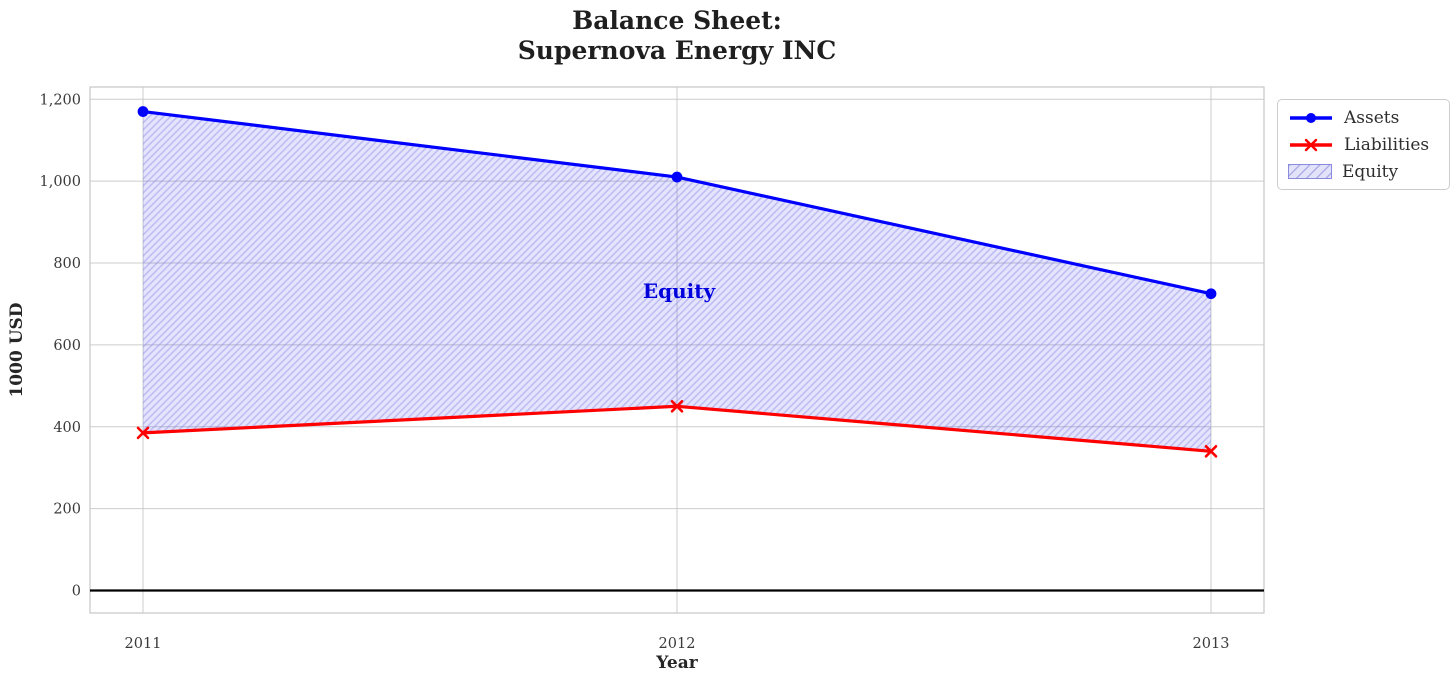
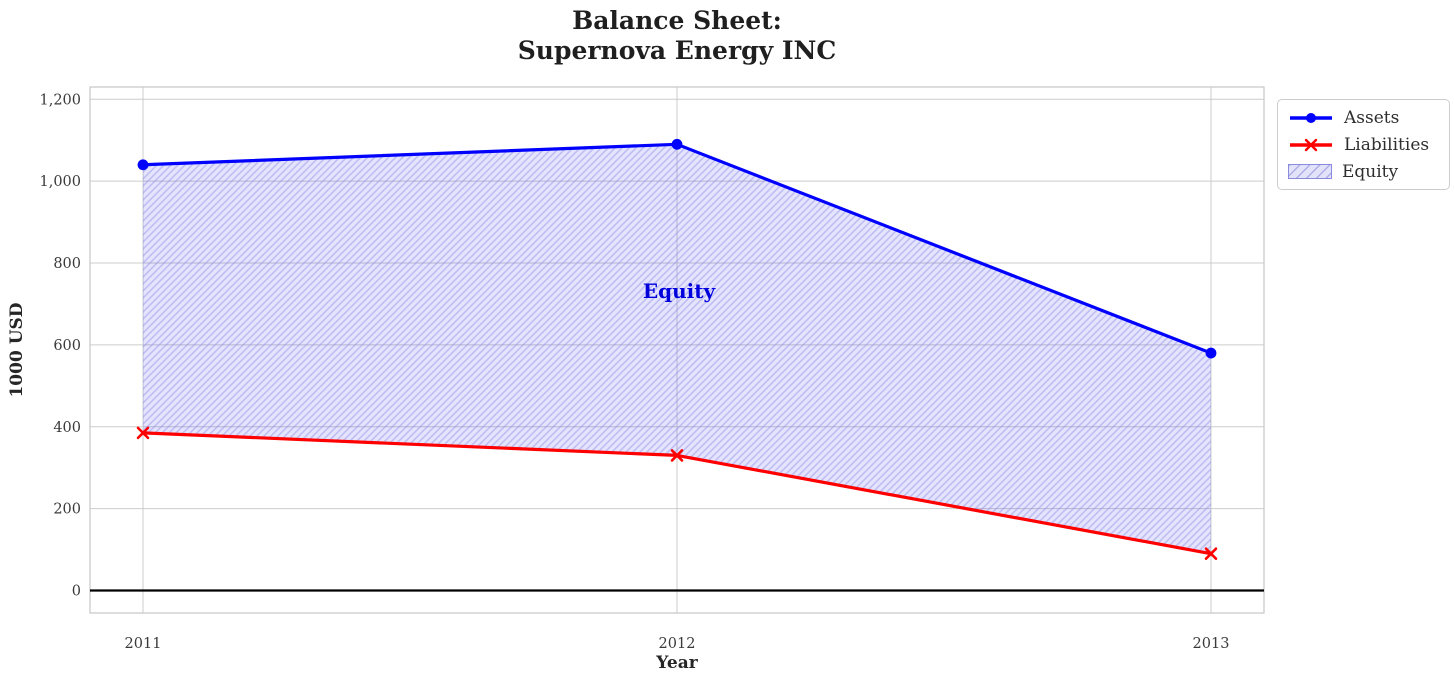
Assets/2011: 1170 -> 1040
Assets/2012: 1010 -> 1090
Liabilities/2012: 450 -> 330
Assets/2013: 720 -> 580
Liabilities/2013: 340 -> 90
